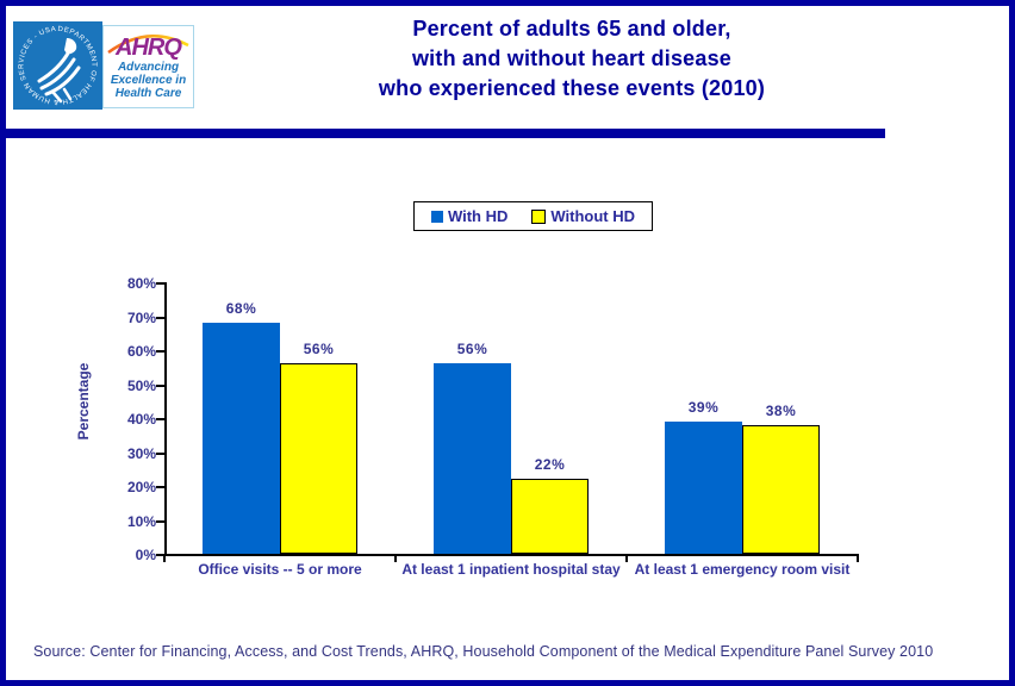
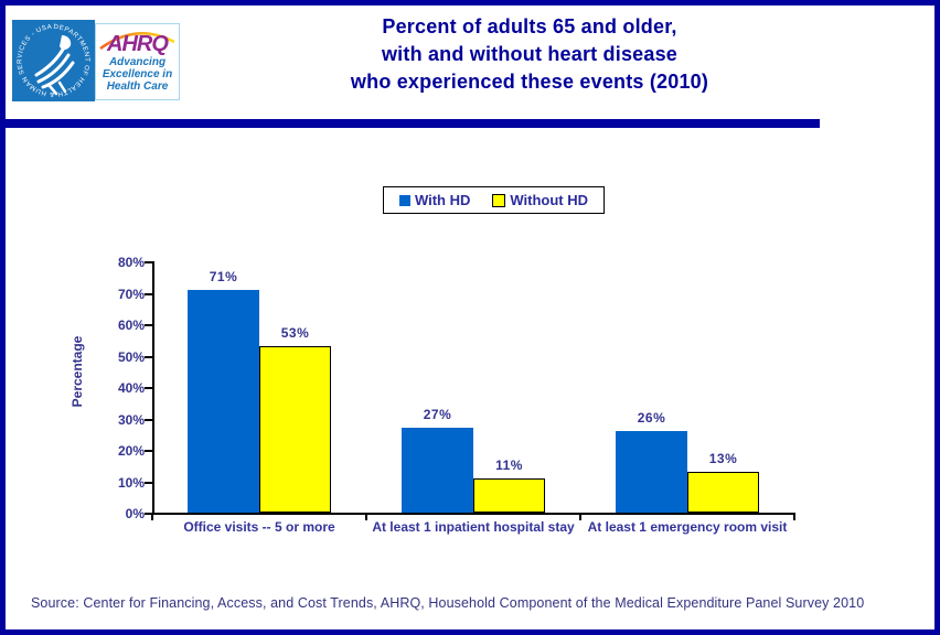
With HD/Office visits -- 5 or more: 68% -> 71%
Without HD/Office visits -- 5 or more: 56% -> 53%
With HD/At least 1 inpatient hospital stay: 56% -> 27%
Without HD/At least 1 inpatient hospital stay: 22% -> 11%
With HD/At least 1 emergency room visit: 39% -> 26%
Without HD/At least 1 emergency room visit: 38% -> 13%
